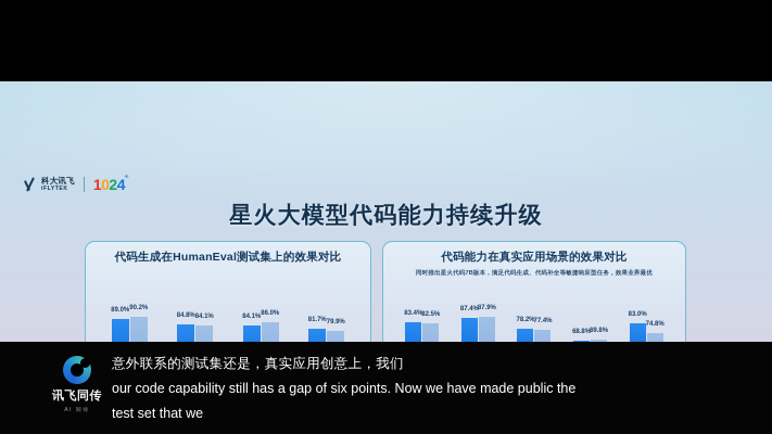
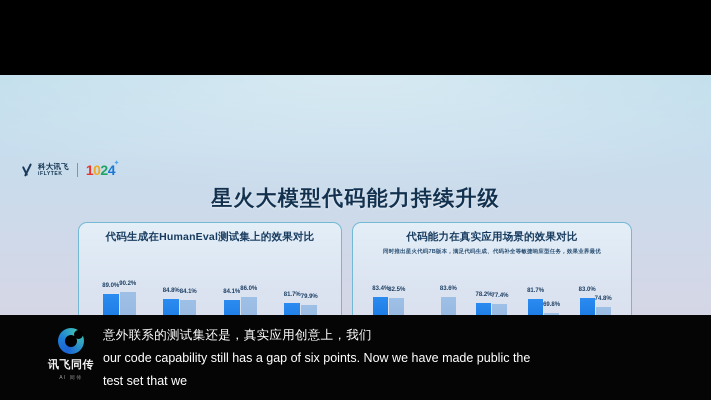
代码能力在真实应用场景的效果对比/星火4.0 Turbo/代码解释: 87.4% -> 49.0%
代码能力在真实应用场景的效果对比/GPT-4o/代码解释: 87.9% -> 83.6%
代码能力在真实应用场景的效果对比/星火4.0 Turbo/代码推理: 68.8% -> 81.7%
